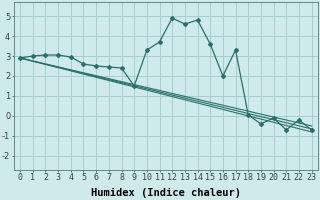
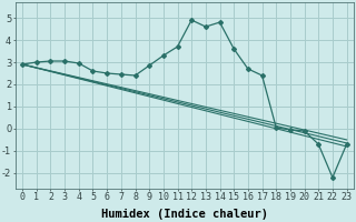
9: 1.5 -> 2.9
16: 2.0 -> 2.7
17: 3.3 -> 2.4
19: -0.4 -> -0.1
22: -0.2 -> -2.2
